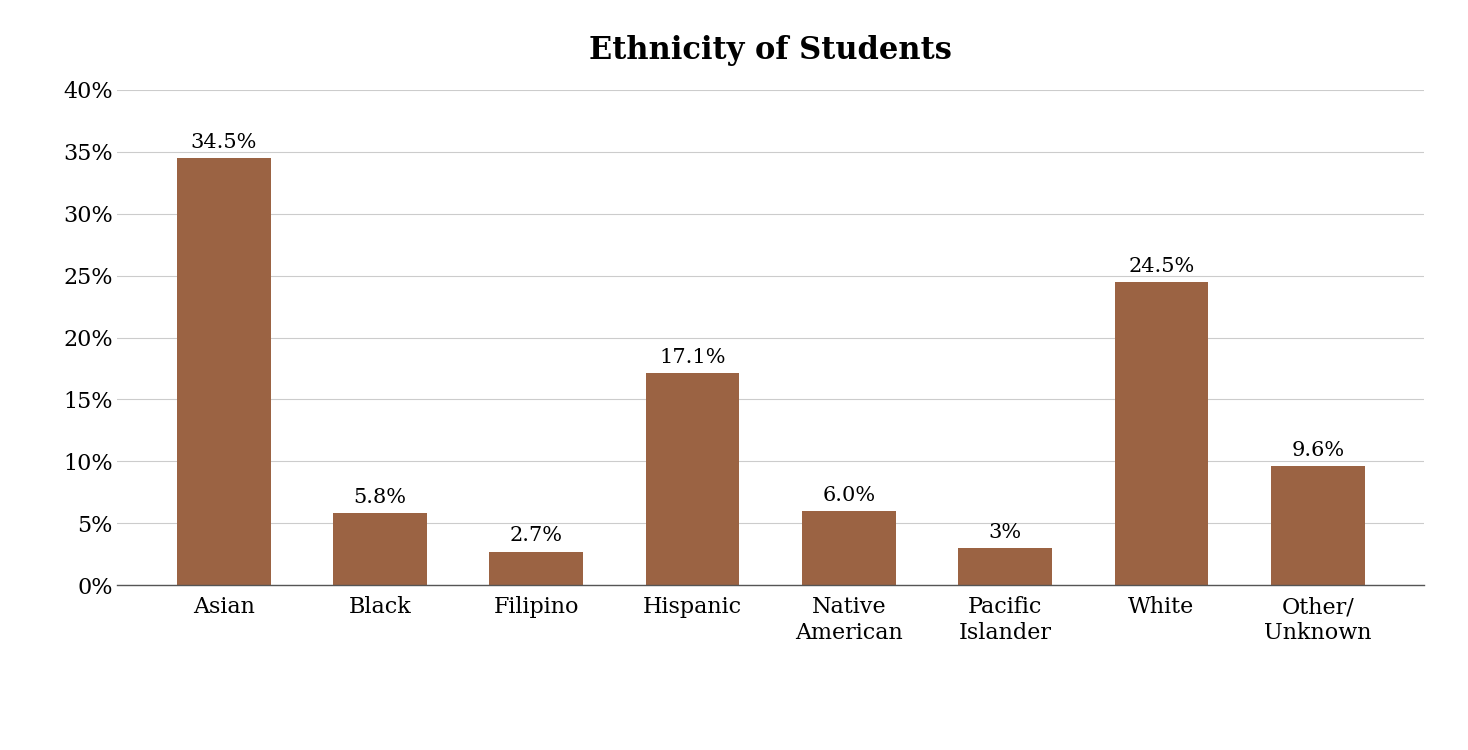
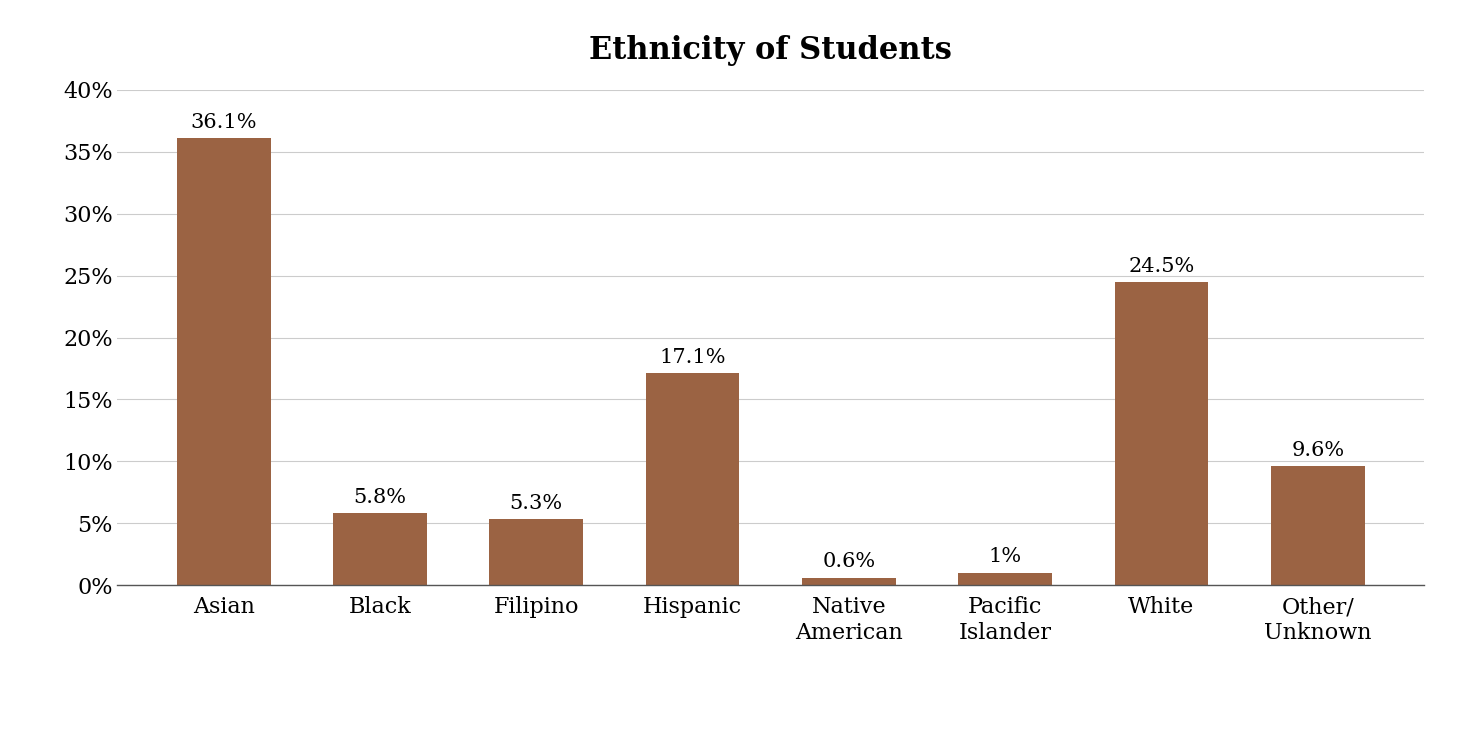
Asian: 34.5% -> 36.1%
Filipino: 2.7% -> 5.3%
Native American: 6.0% -> 0.6%
Pacific Islander: 3% -> 1%
